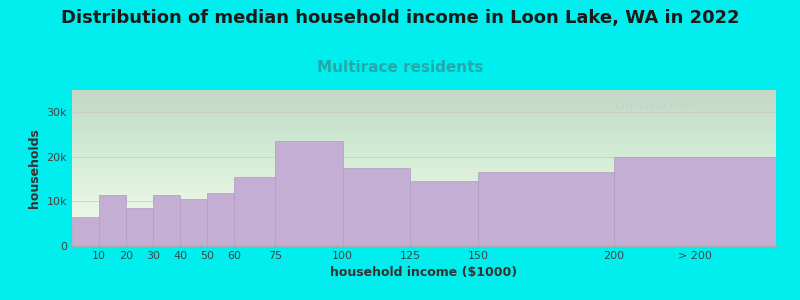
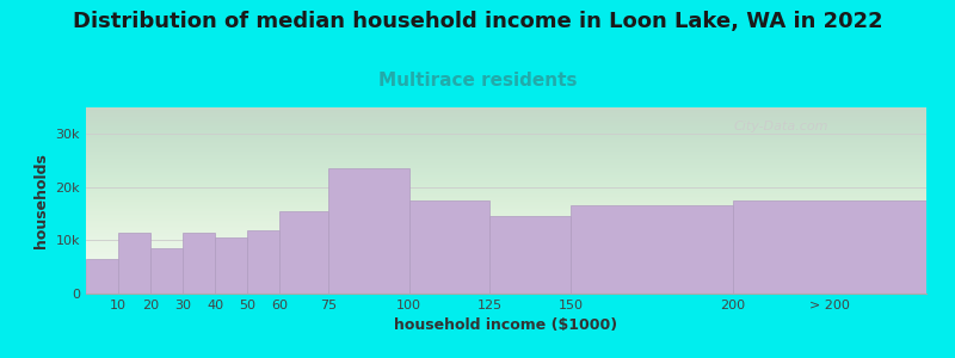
> 200: 20.0k -> 17.5k
